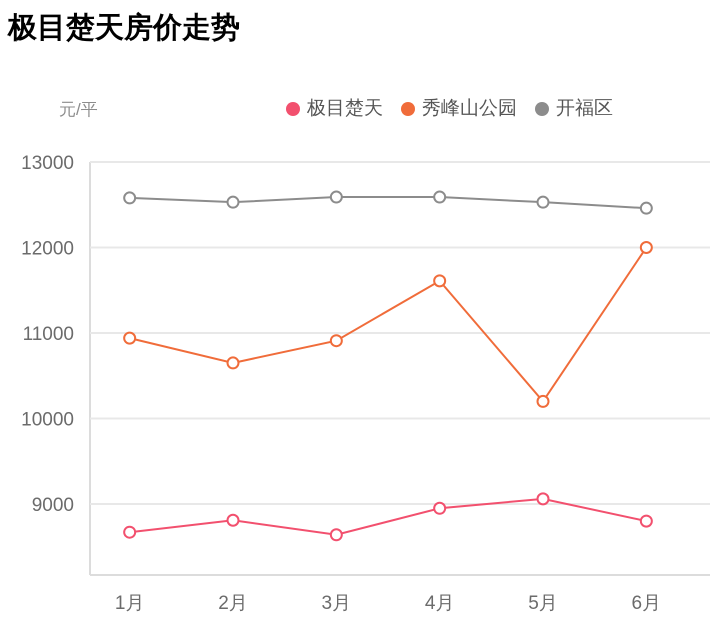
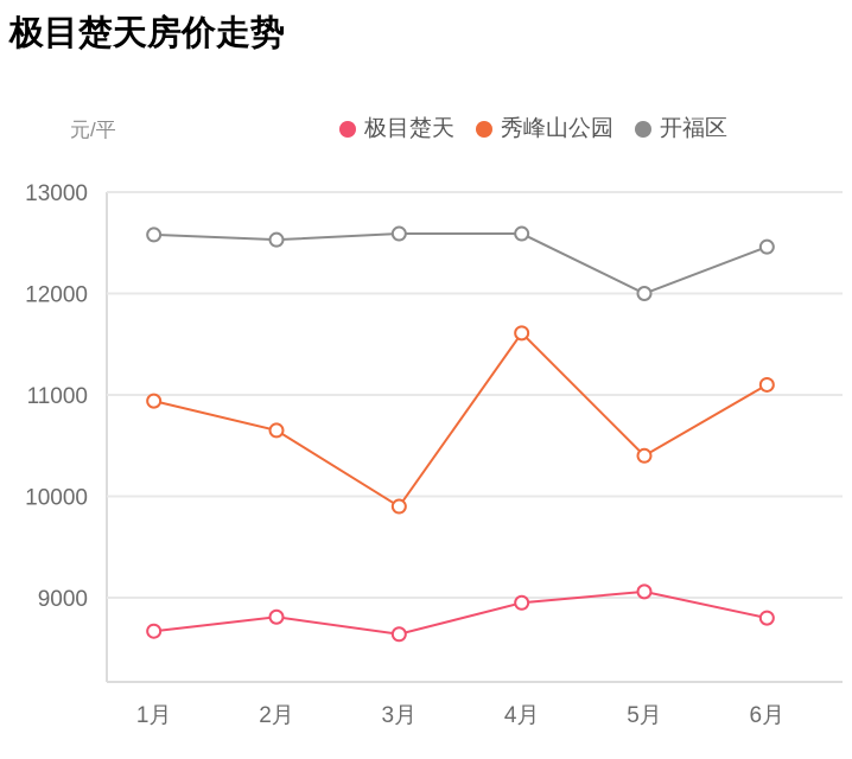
秀峰山公园/3月: 10900 -> 9900
秀峰山公园/5月: 10200 -> 10400
开福区/5月: 12500 -> 12000
秀峰山公园/6月: 12000 -> 11100
